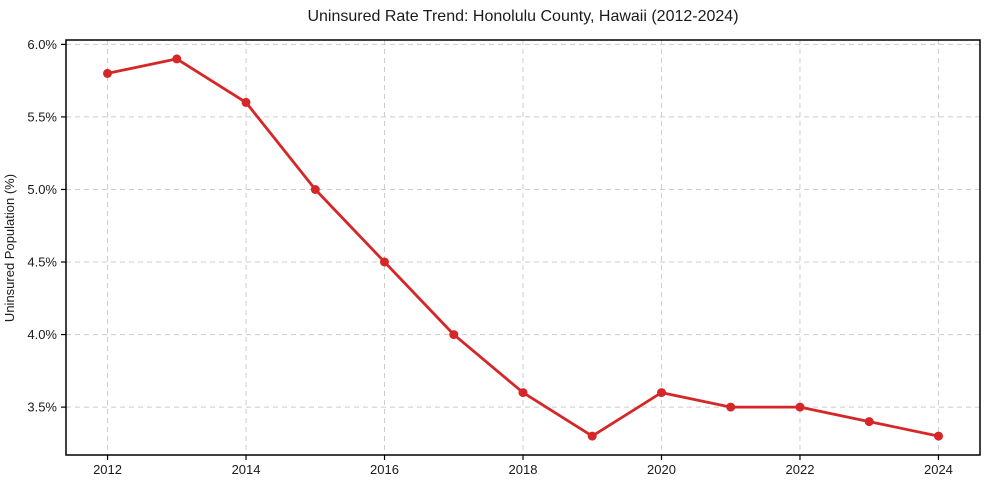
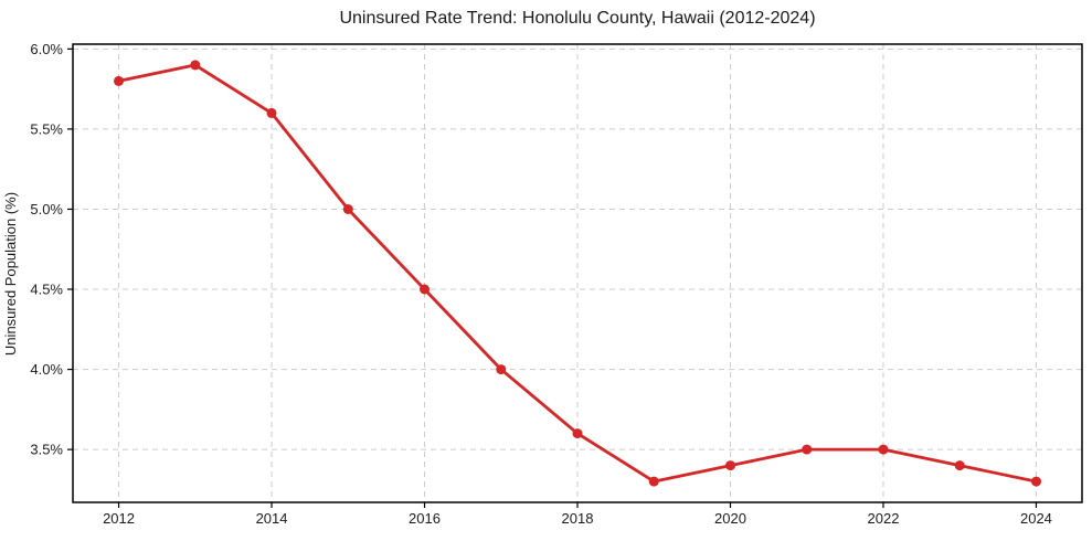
2020: 3.6% -> 3.4%
